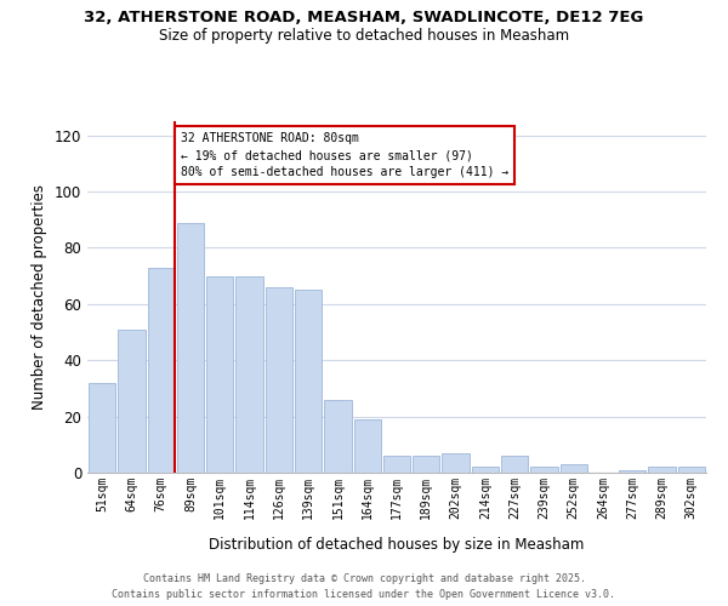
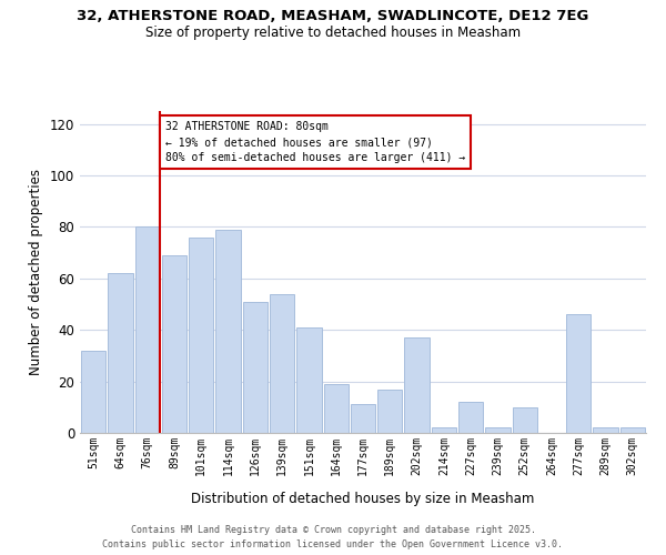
64sqm: 51 -> 62
76sqm: 73 -> 80
89sqm: 89 -> 69
101sqm: 70 -> 76
114sqm: 70 -> 79
126sqm: 66 -> 51
139sqm: 65 -> 54
151sqm: 26 -> 41
177sqm: 6 -> 11
189sqm: 6 -> 17
202sqm: 7 -> 37
227sqm: 6 -> 12
252sqm: 3 -> 10
277sqm: 1 -> 46
